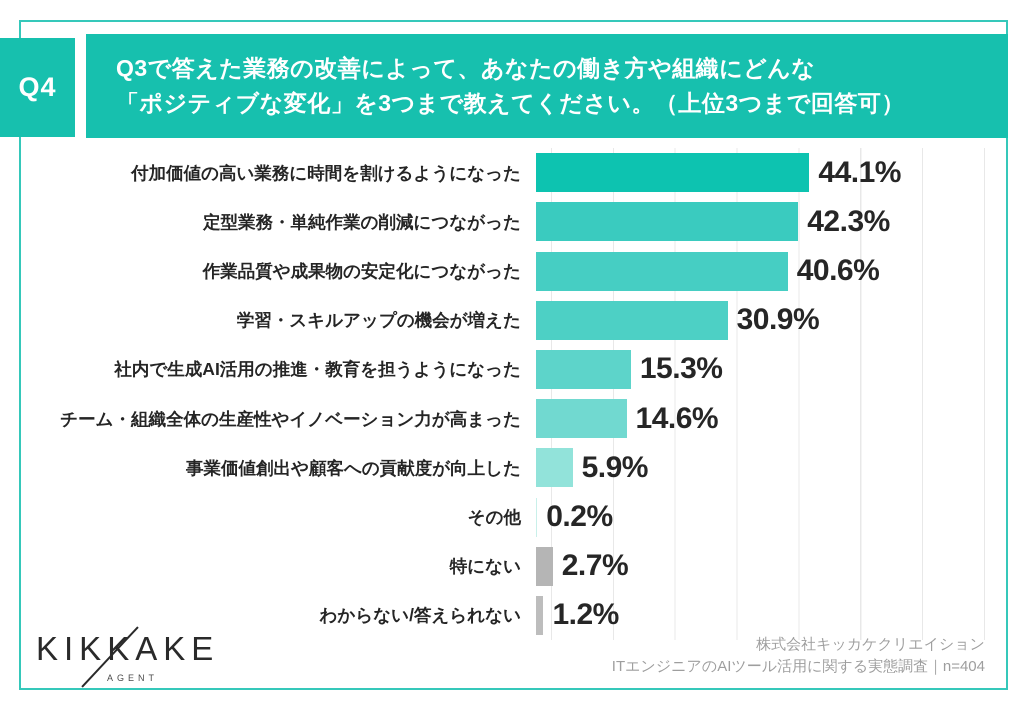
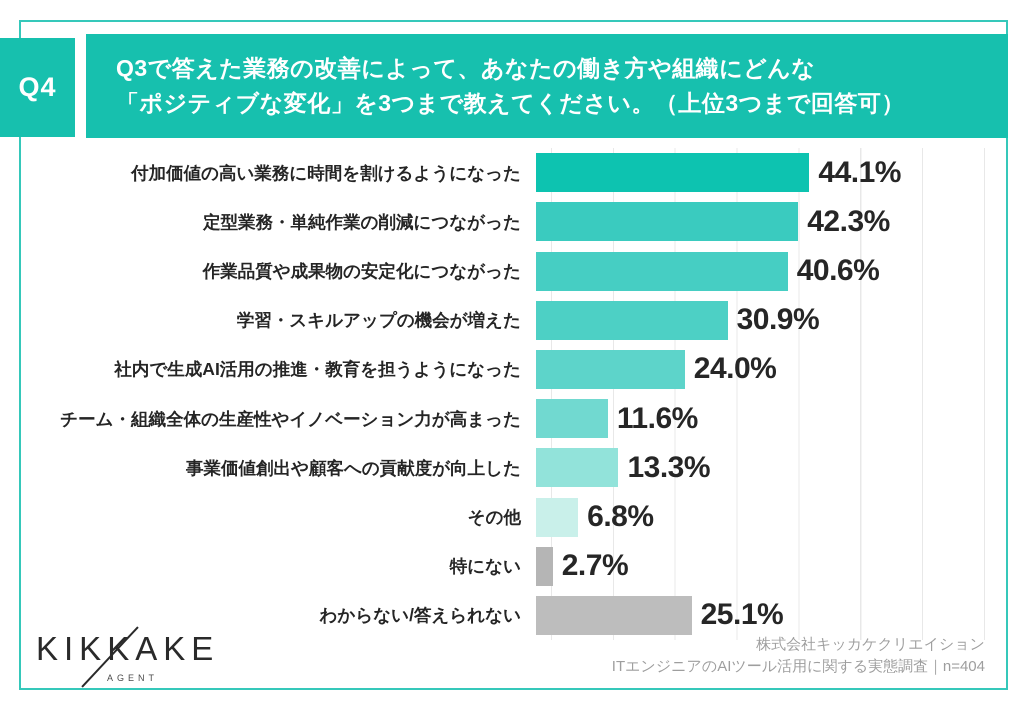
社内で生成AI活用の推進・教育を担うようになった: 15.3% -> 24.0%
チーム・組織全体の生産性やイノベーション力が高まった: 14.6% -> 11.6%
事業価値創出や顧客への貢献度が向上した: 5.9% -> 13.3%
その他: 0.2% -> 6.8%
わからない/答えられない: 1.2% -> 25.1%
